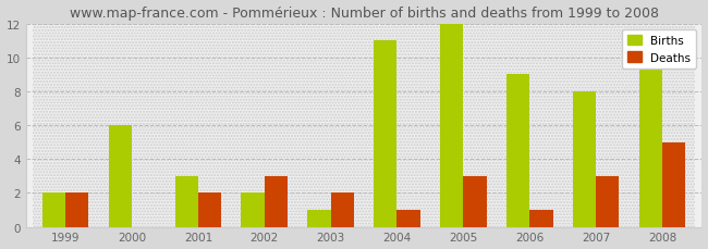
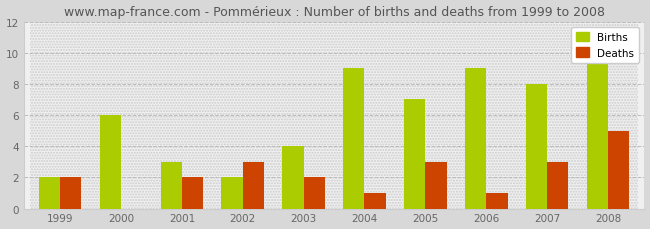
Births/2003: 1 -> 4
Births/2004: 11 -> 9
Births/2005: 12 -> 7
